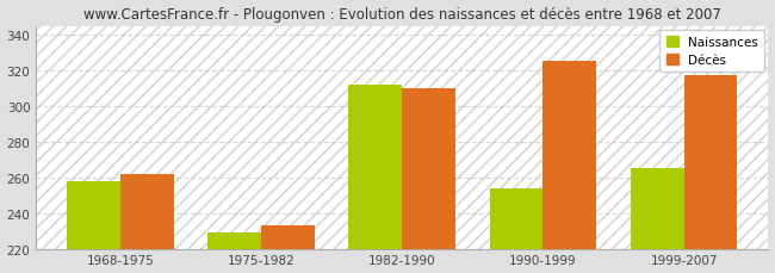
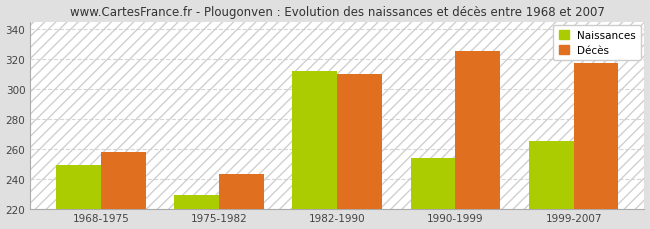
Naissances/1968-1975: 258 -> 249
Décès/1968-1975: 262 -> 258
Décès/1975-1982: 233 -> 243
